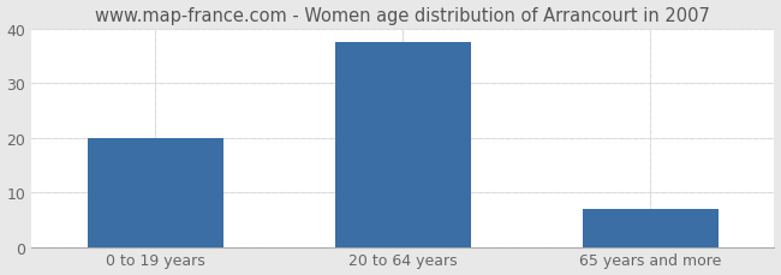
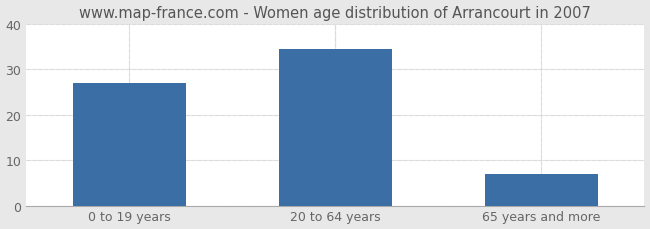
0 to 19 years: 20.0 -> 27.0
20 to 64 years: 37.5 -> 34.5
